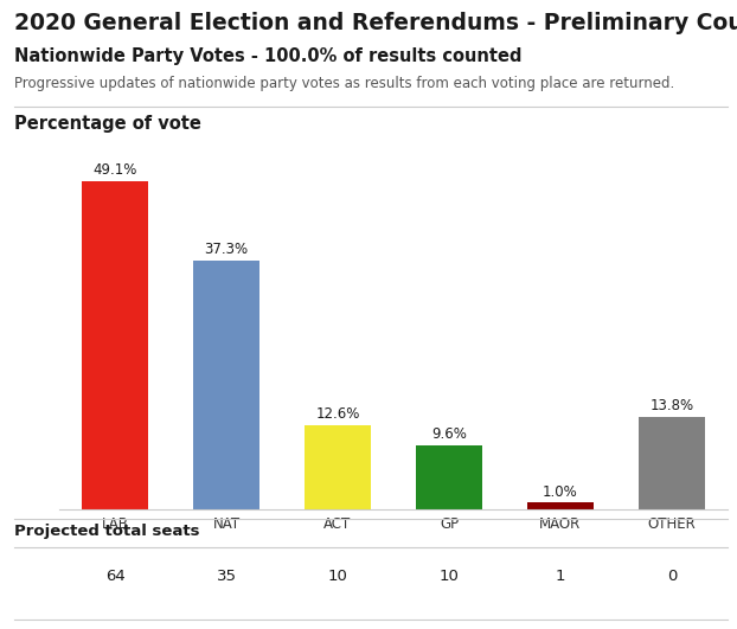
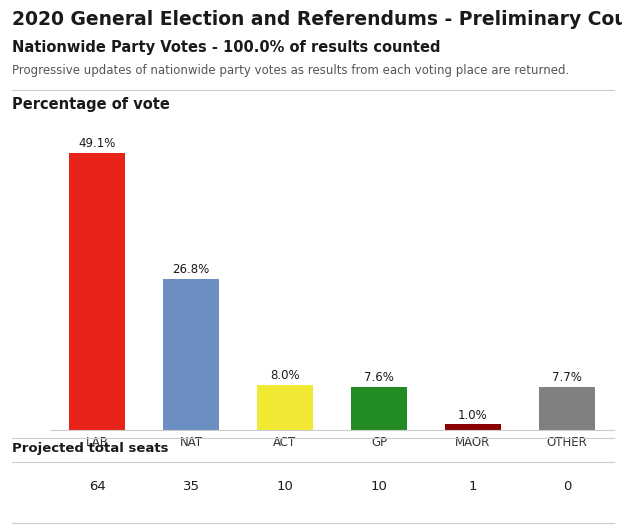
NAT: 37.3% -> 26.8%
ACT: 12.6% -> 8.0%
GP: 9.6% -> 7.6%
OTHER: 13.8% -> 7.7%
